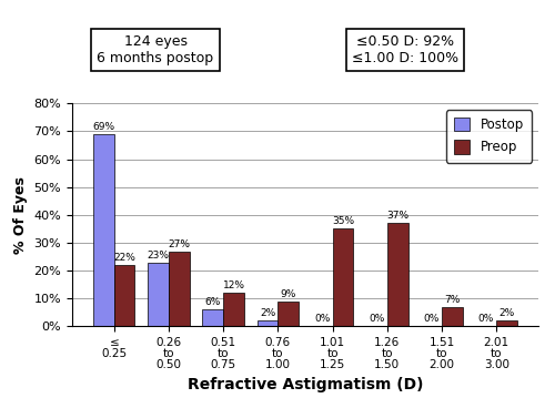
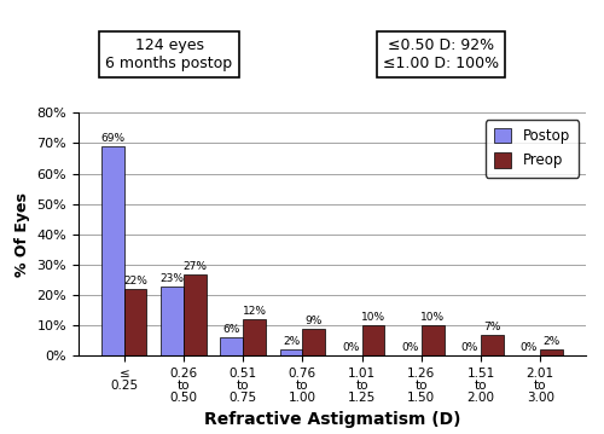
Preop/1.01 to 1.25: 35% -> 10%
Preop/1.26 to 1.50: 37% -> 10%
